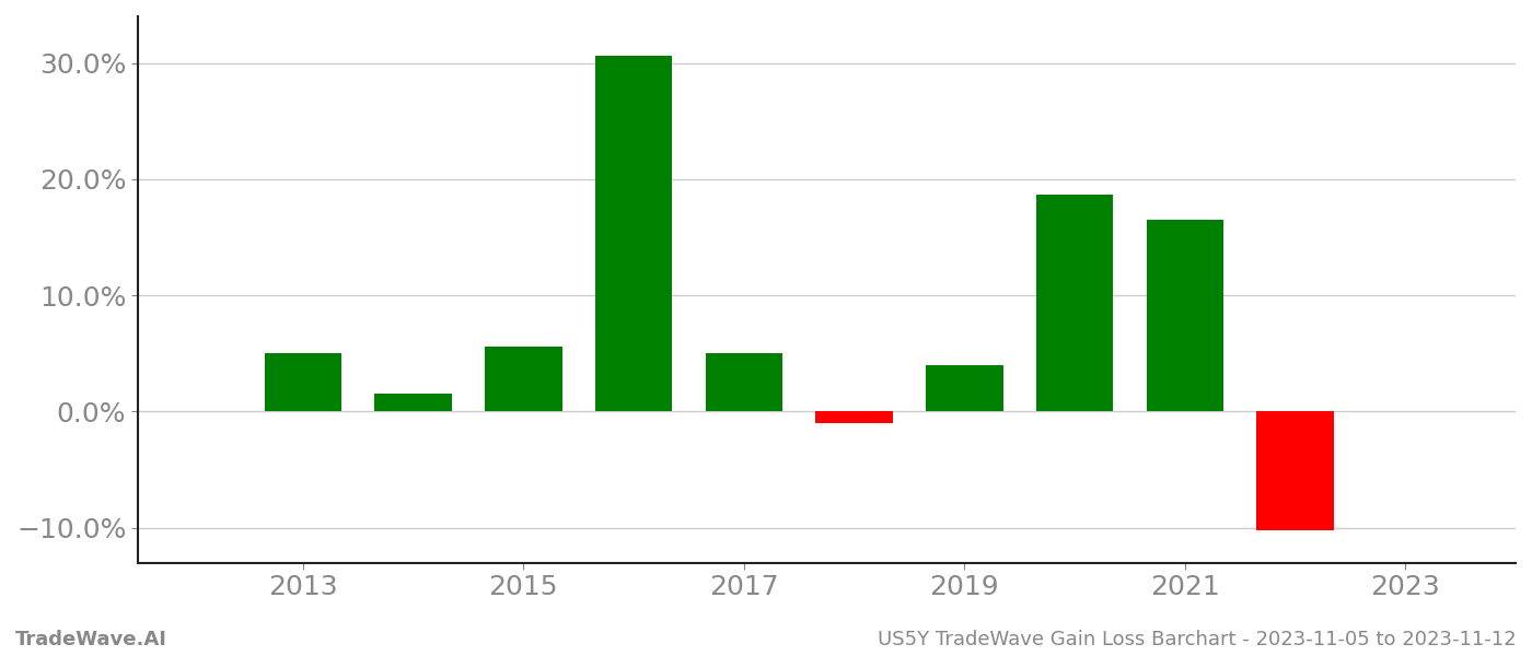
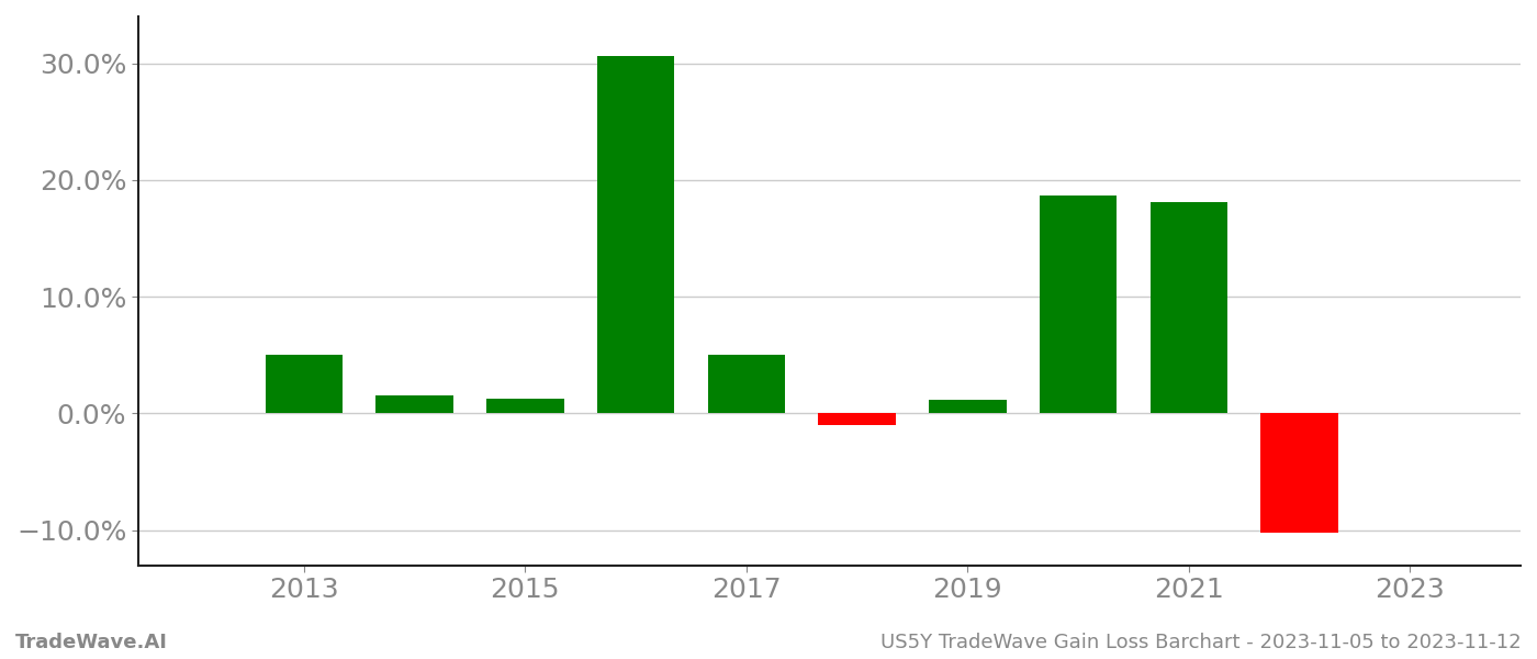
2015: 5.6% -> 1.3%
2019: 4.0% -> 1.2%
2021: 16.5% -> 18.1%
